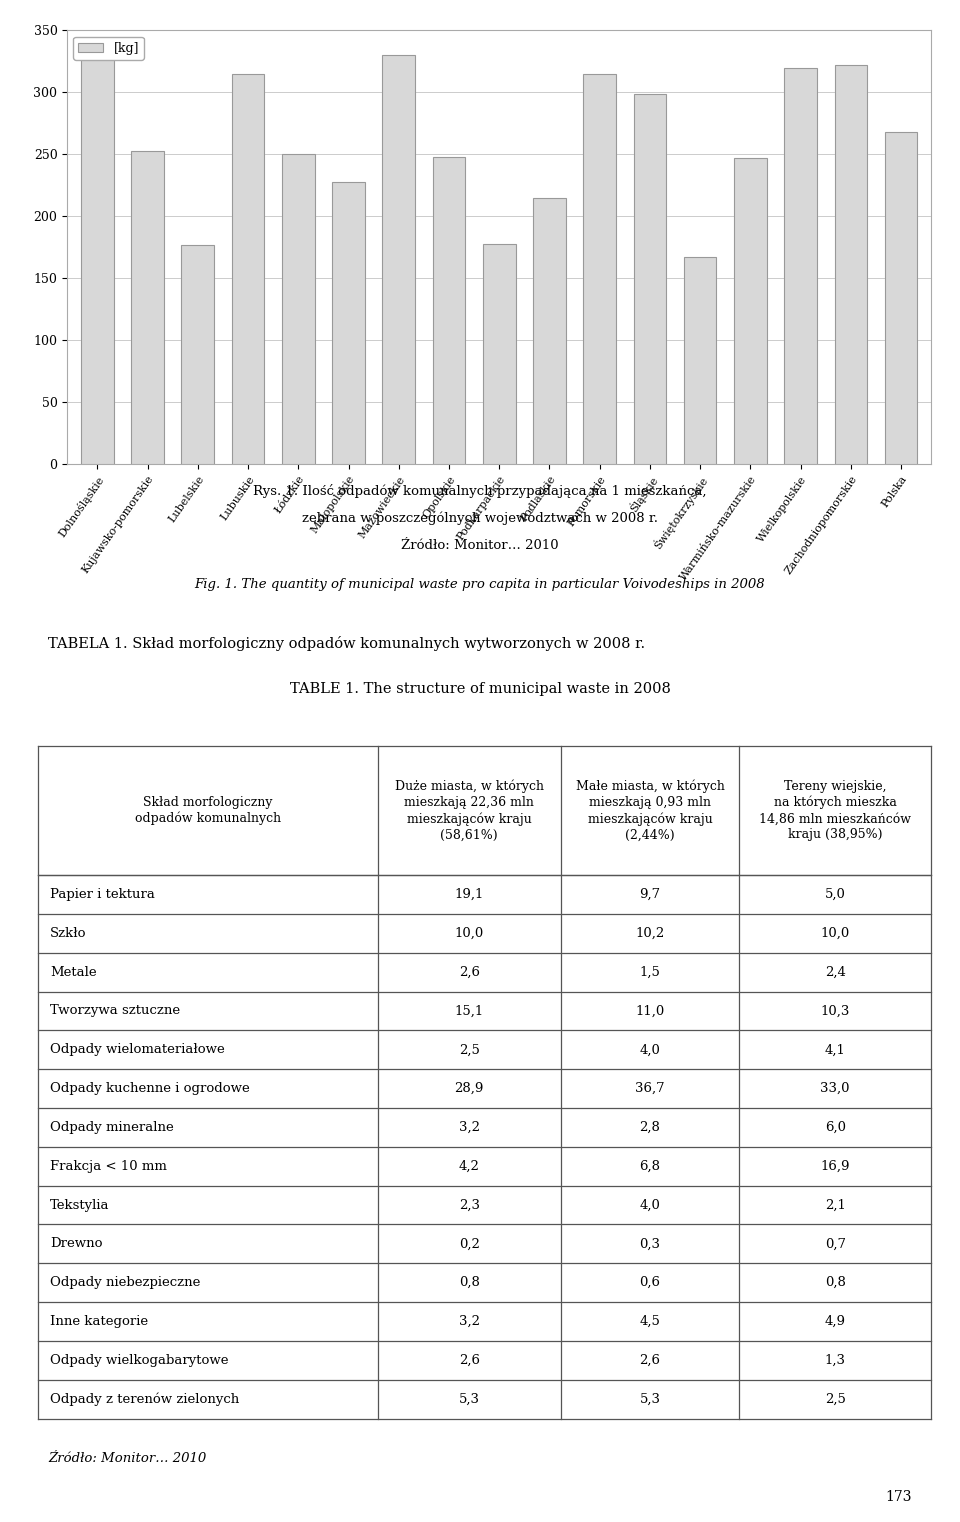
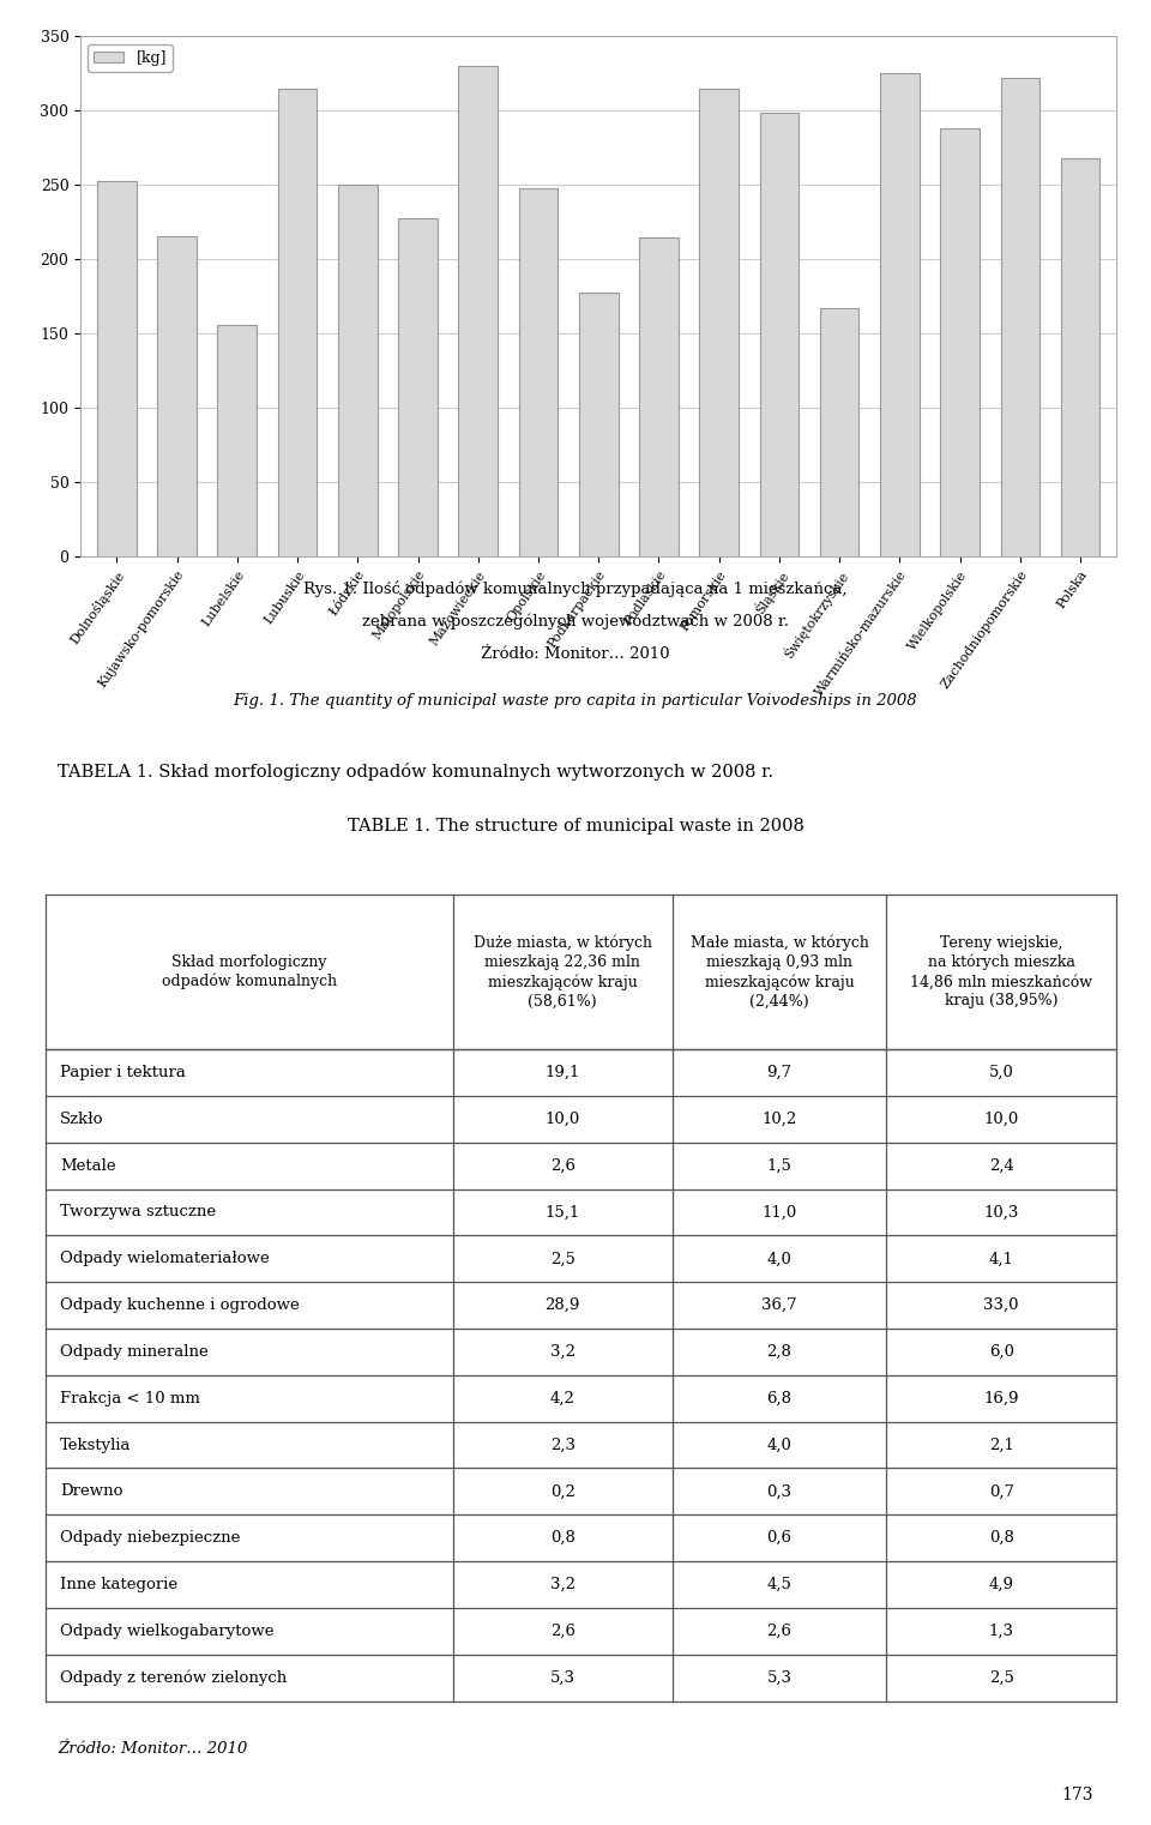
Dolnośląskie: 328 -> 253
Kujawsko-pomorskie: 253 -> 216
Lubelskie: 177 -> 156
Warmińsko-mazurskie: 247 -> 325
Wielkopolskie: 320 -> 288
